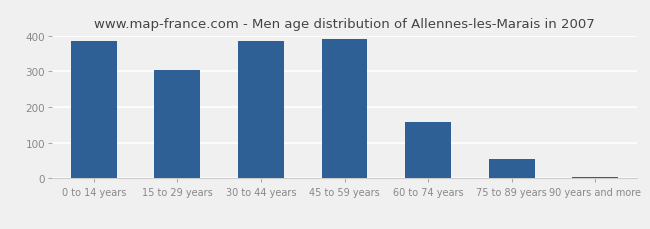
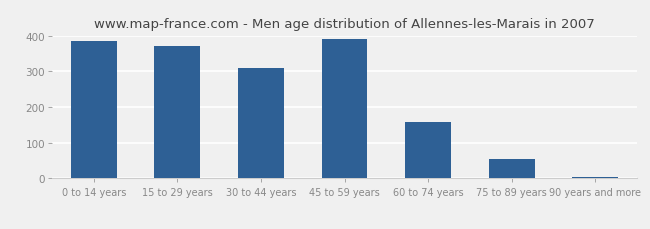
15 to 29 years: 305 -> 370
30 to 44 years: 385 -> 310
